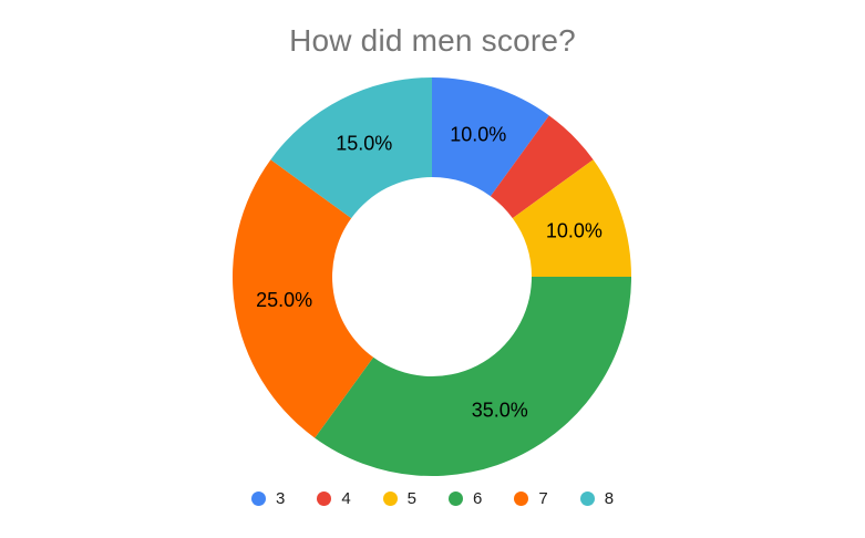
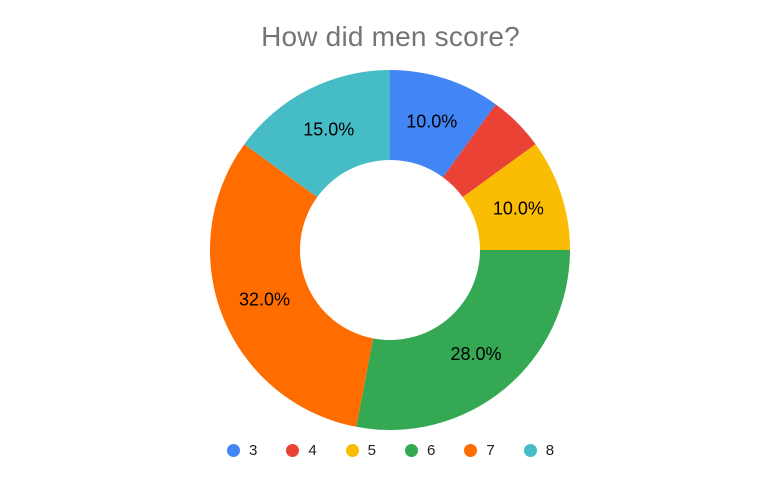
6: 35.0% -> 28.0%
7: 25.0% -> 32.0%
